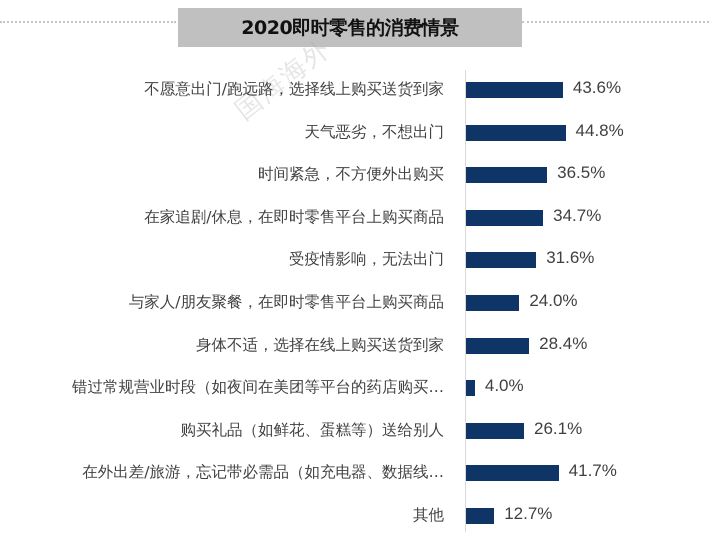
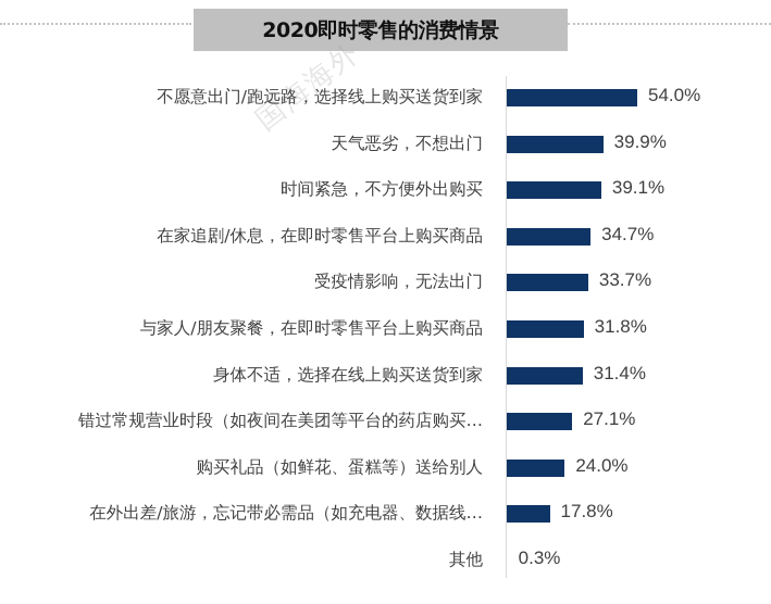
不愿意出门/跑远路，选择线上购买送货到家: 43.6% -> 54.0%
天气恶劣，不想出门: 44.8% -> 39.9%
时间紧急，不方便外出购买: 36.5% -> 39.1%
受疫情影响，无法出门: 31.6% -> 33.7%
与家人/朋友聚餐，在即时零售平台上购买商品: 24.0% -> 31.8%
身体不适，选择在线上购买送货到家: 28.4% -> 31.4%
错过常规营业时段（如夜间在美团等平台的药店购买…: 4.0% -> 27.1%
购买礼品（如鲜花、蛋糕等）送给别人: 26.1% -> 24.0%
在外出差/旅游，忘记带必需品（如充电器、数据线…: 41.7% -> 17.8%
其他: 12.7% -> 0.3%
